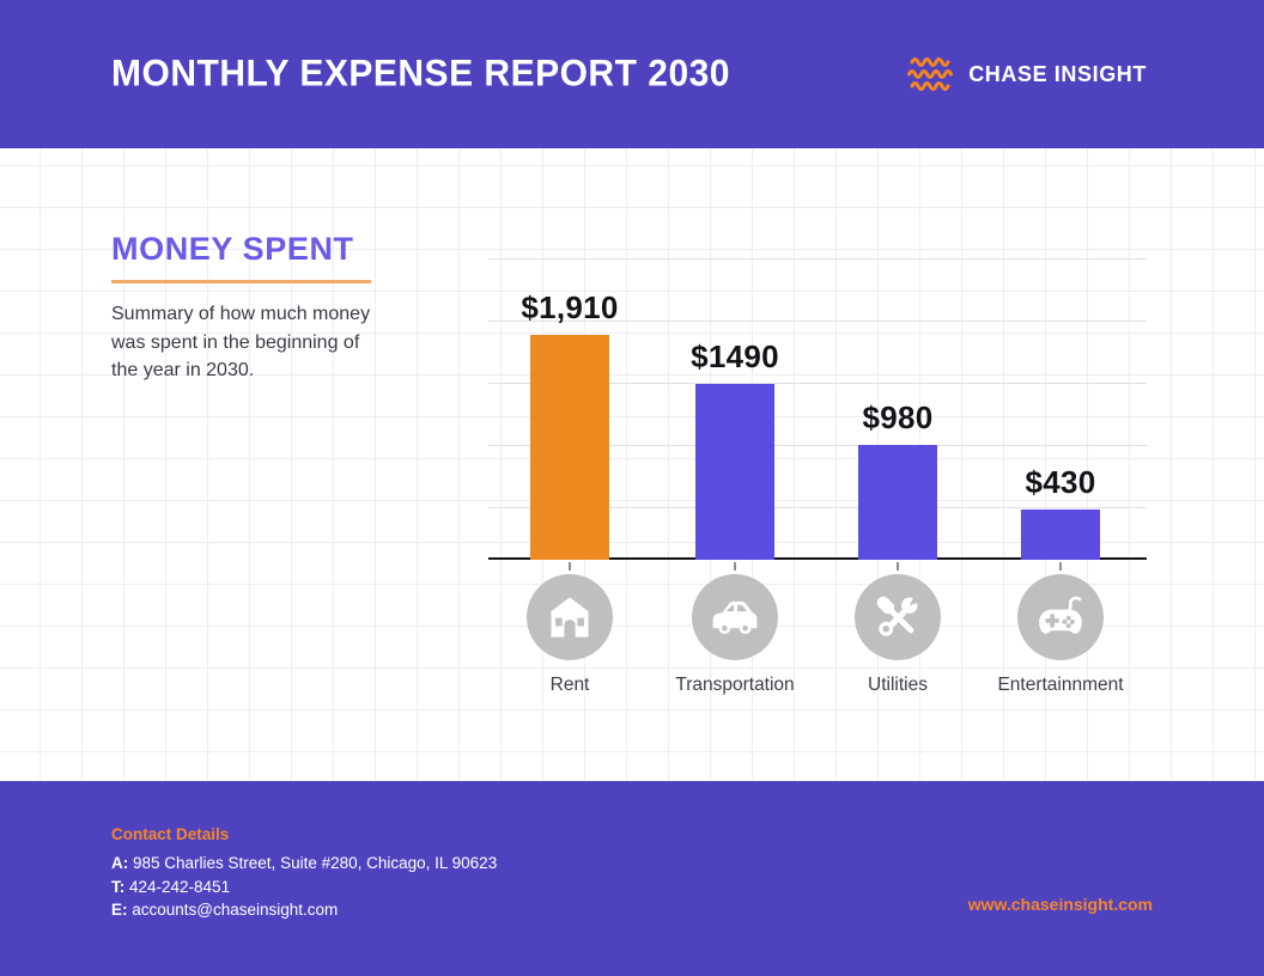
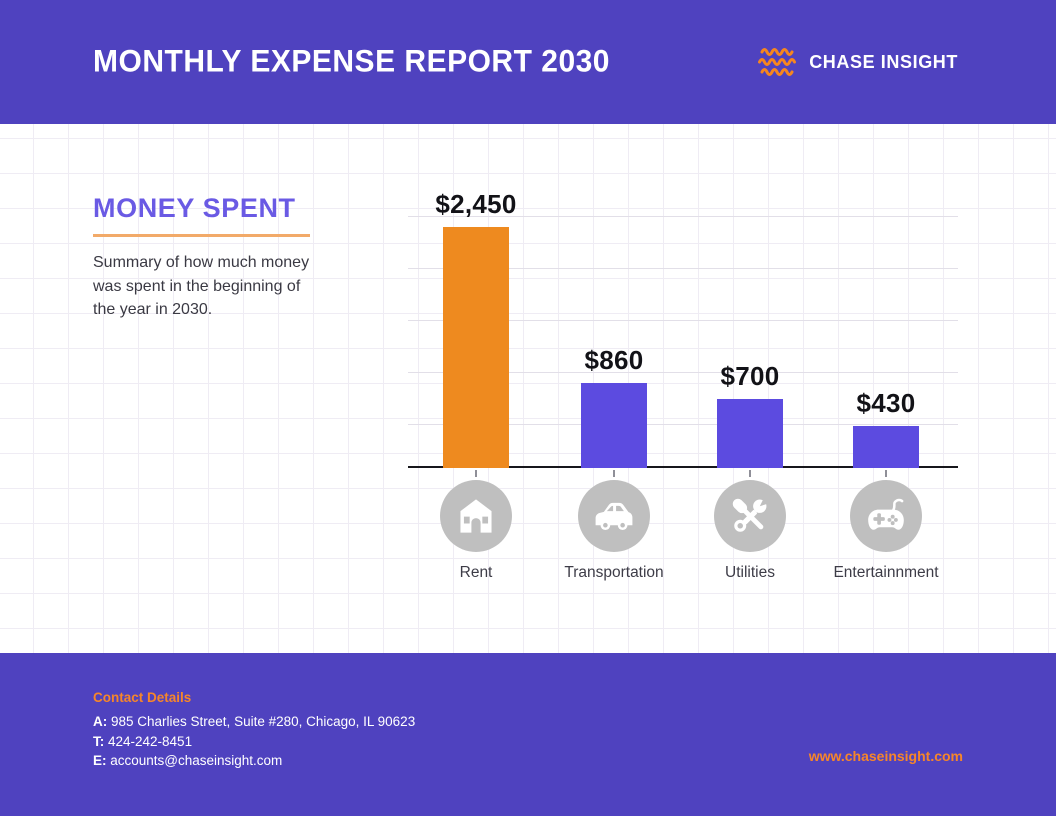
Rent: $1,910 -> $2,450
Transportation: $1490 -> $860
Utilities: $980 -> $700
